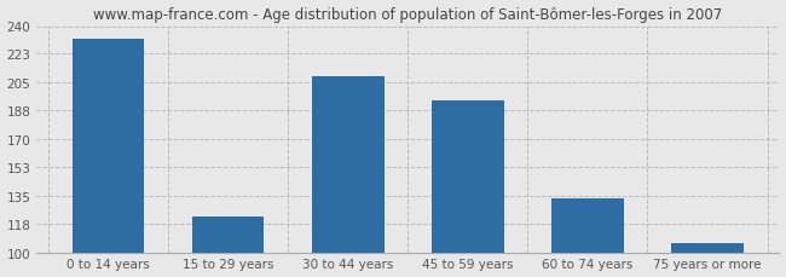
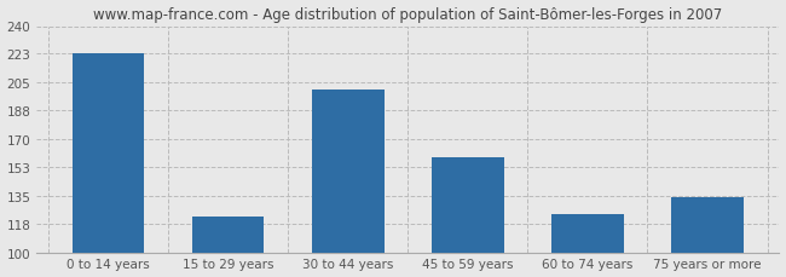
0 to 14 years: 232 -> 223
30 to 44 years: 209 -> 201
45 to 59 years: 194 -> 159
60 to 74 years: 133 -> 124
75 years or more: 106 -> 134
